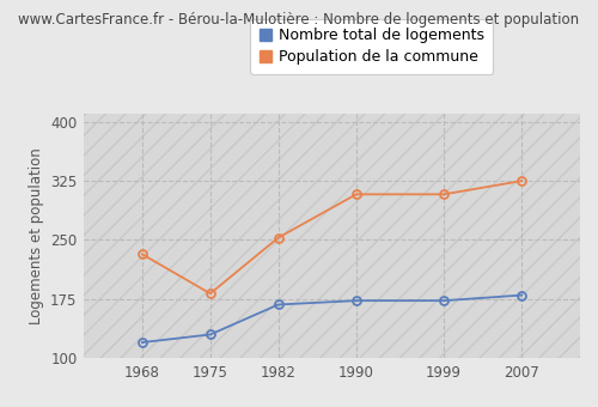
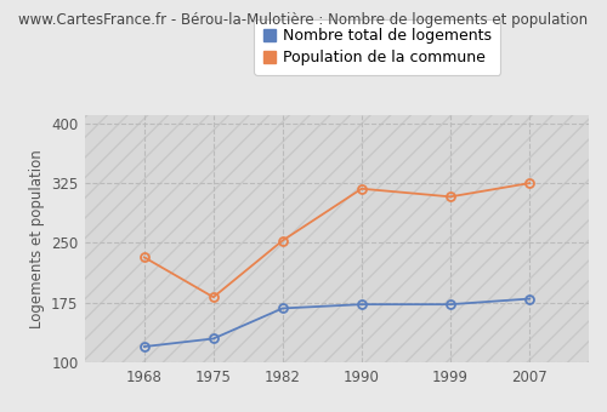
Population de la commune/1990: 308 -> 318
